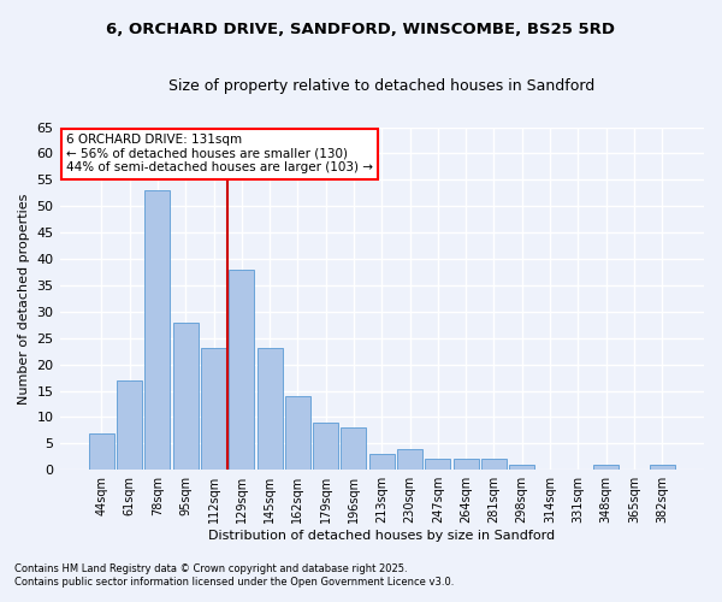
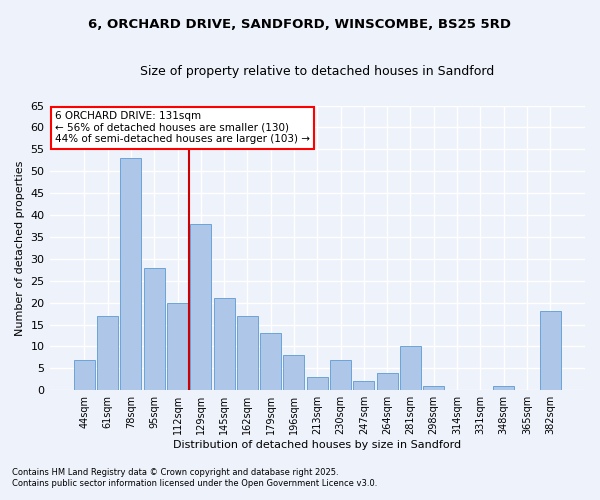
112sqm: 23 -> 20
145sqm: 23 -> 21
162sqm: 14 -> 17
179sqm: 9 -> 13
230sqm: 4 -> 7
264sqm: 2 -> 4
281sqm: 2 -> 10
382sqm: 1 -> 18
